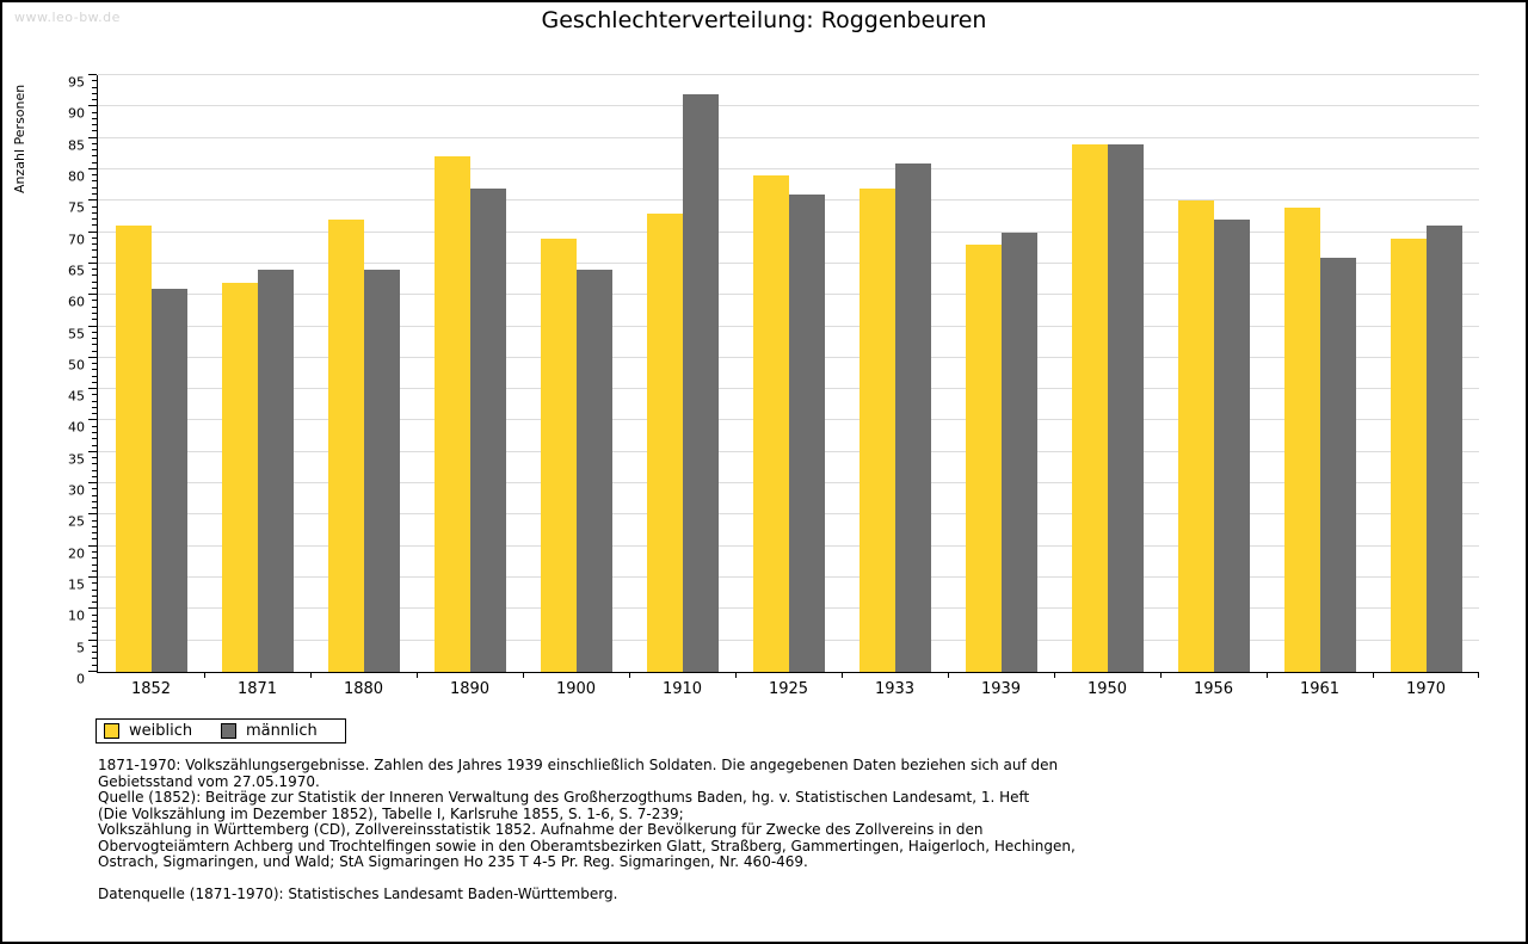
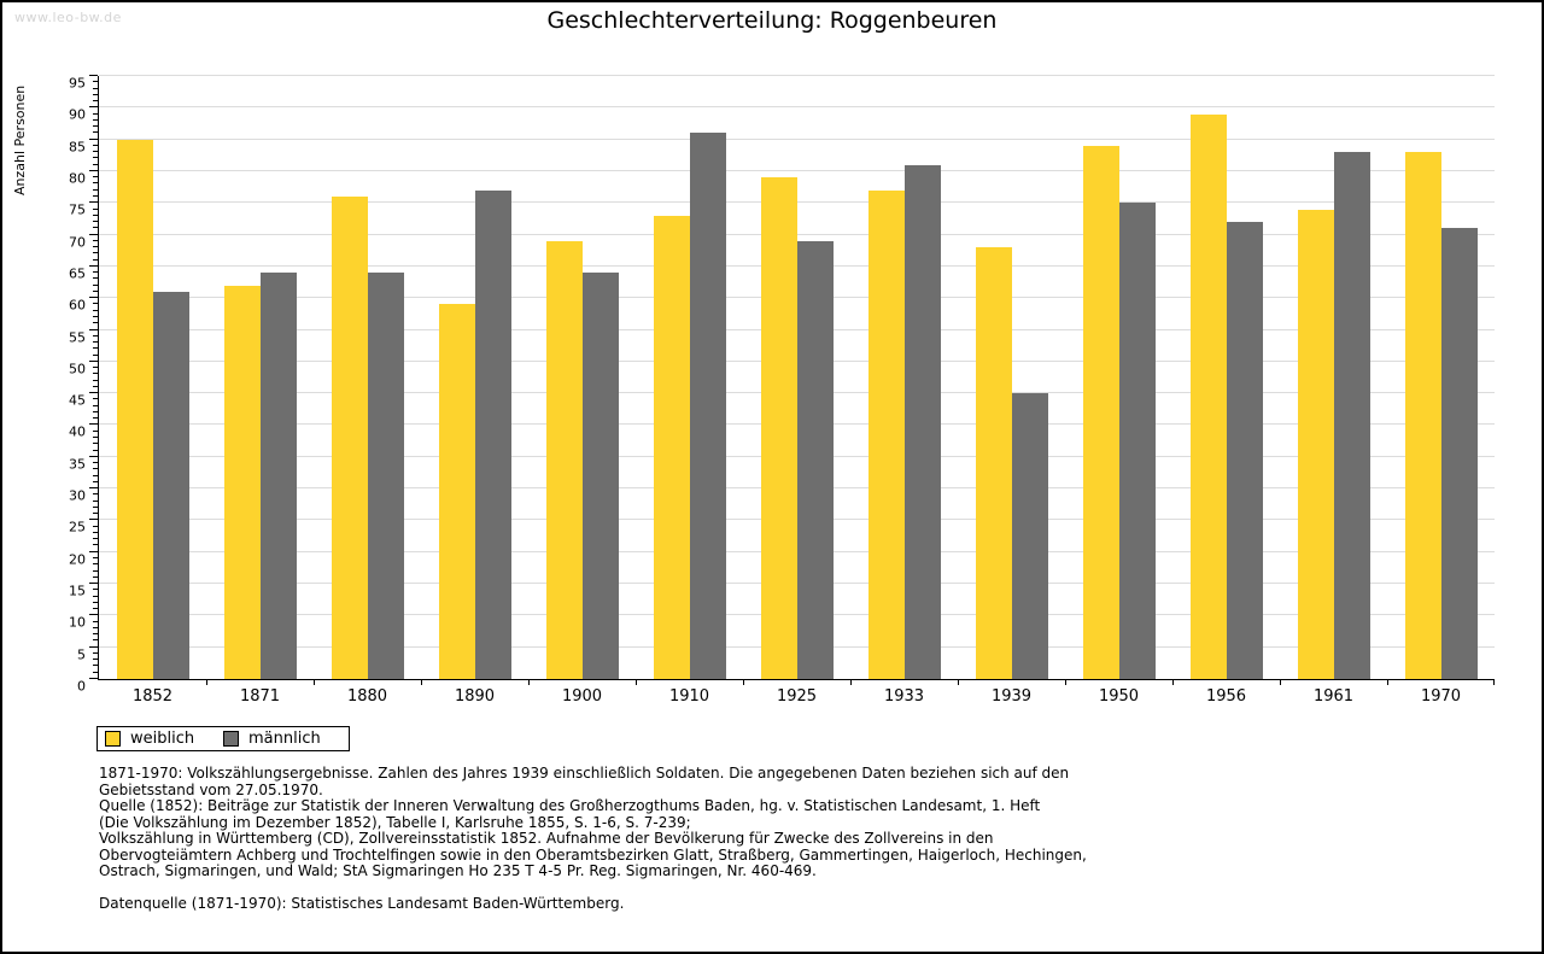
weiblich/1852: 71 -> 85
weiblich/1880: 72 -> 76
weiblich/1890: 82 -> 59
männlich/1910: 92 -> 86
männlich/1925: 76 -> 69
männlich/1939: 70 -> 45
männlich/1950: 84 -> 75
weiblich/1956: 75 -> 89
männlich/1961: 66 -> 83
weiblich/1970: 69 -> 83
